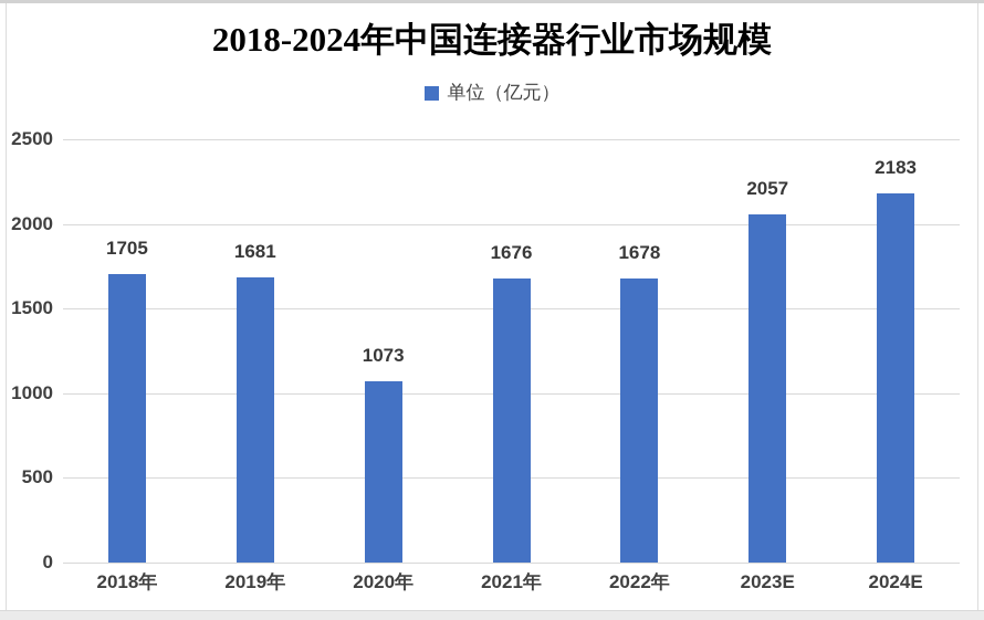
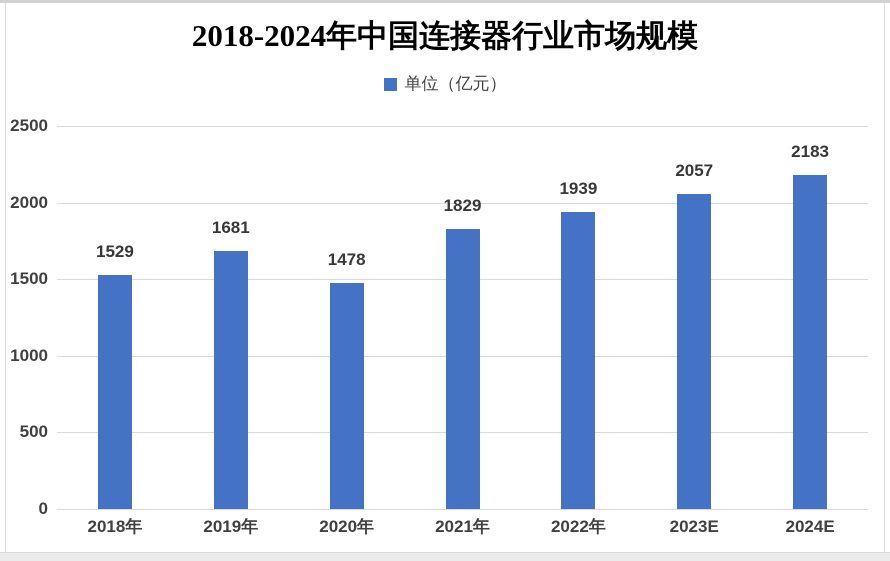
2018年: 1705 -> 1529
2020年: 1073 -> 1478
2021年: 1676 -> 1829
2022年: 1678 -> 1939
